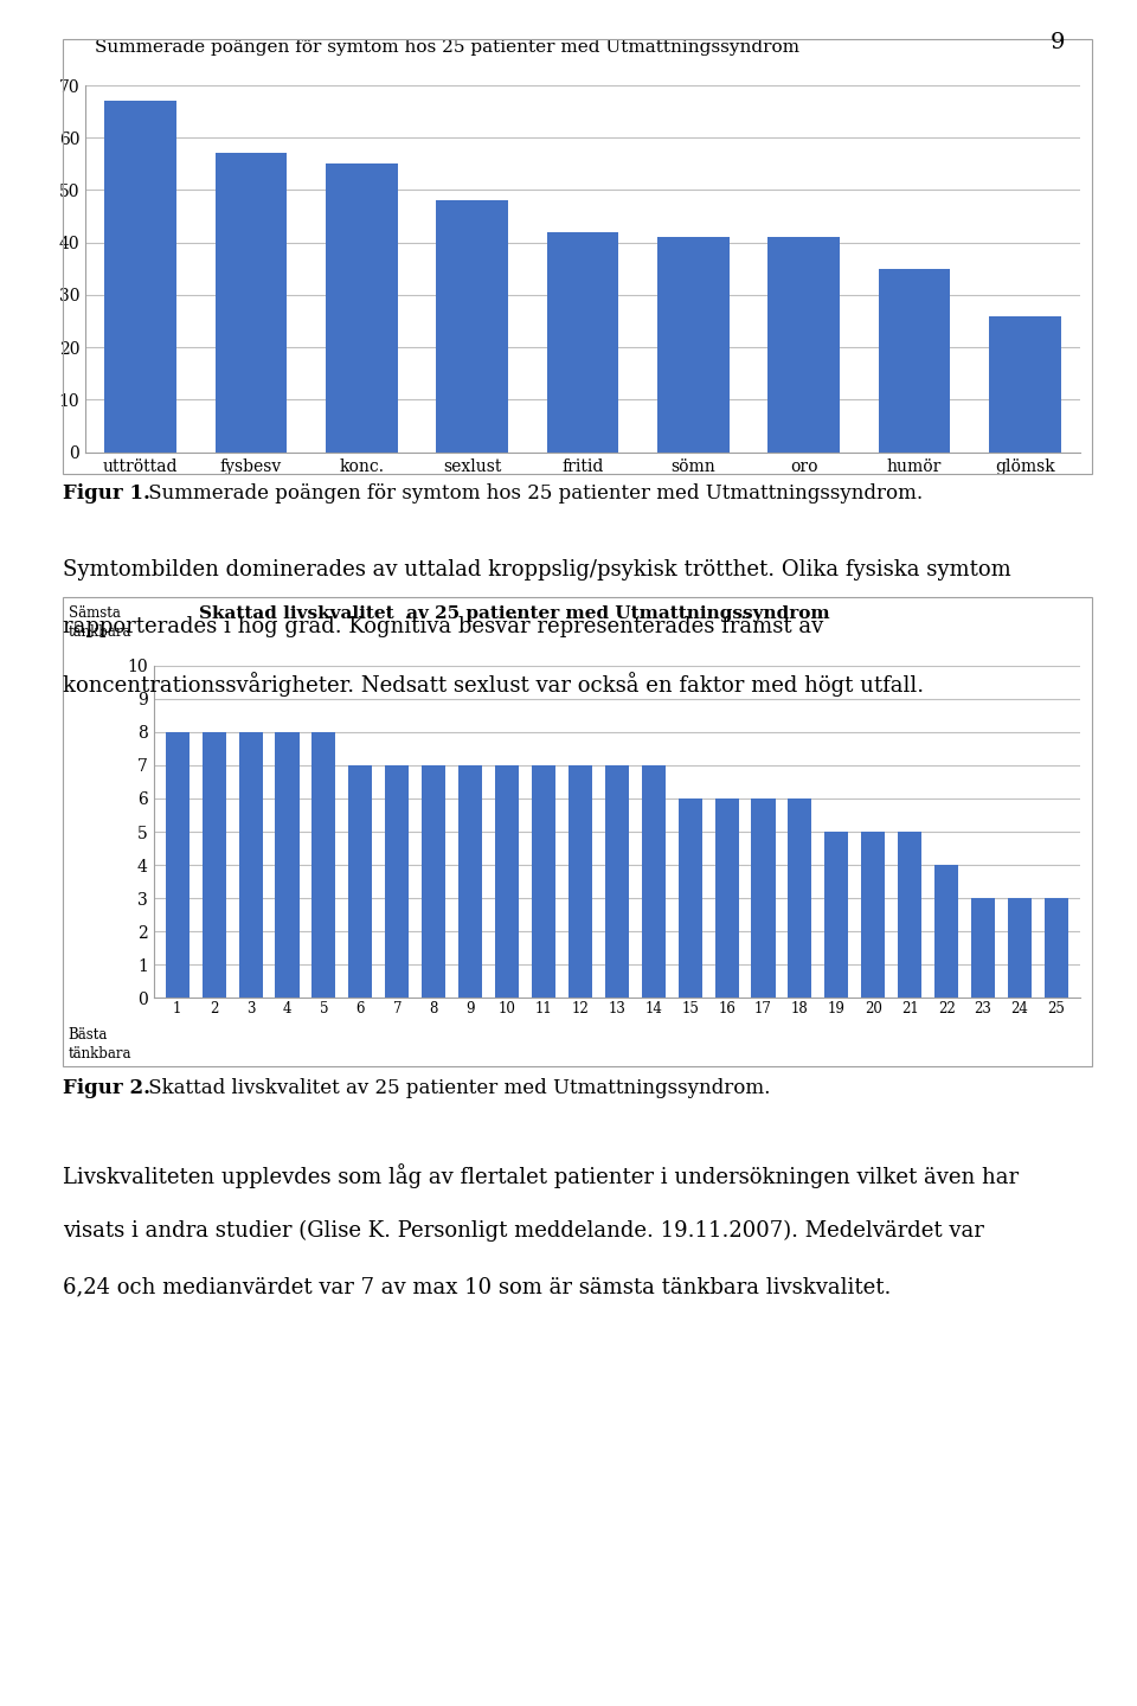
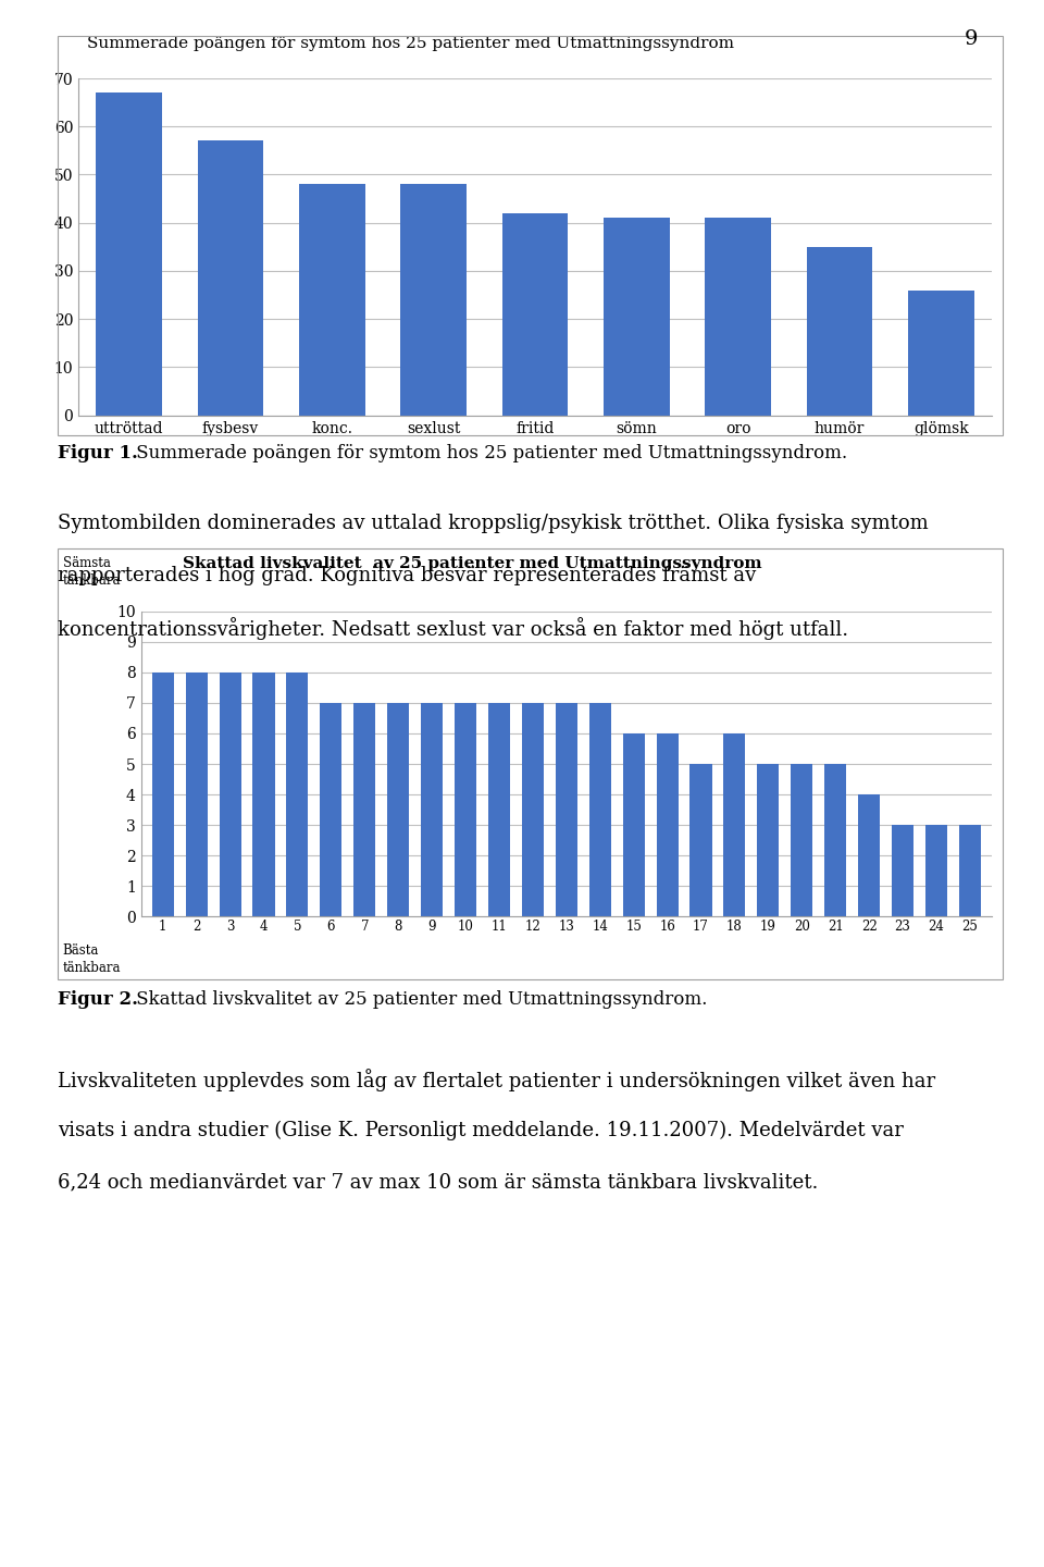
konc.: 55 -> 48
17: 6 -> 5
